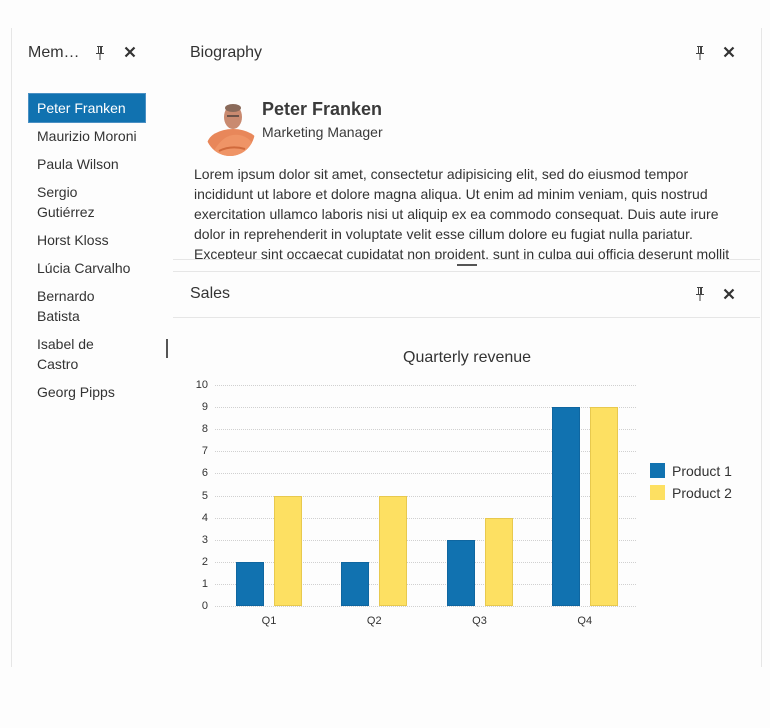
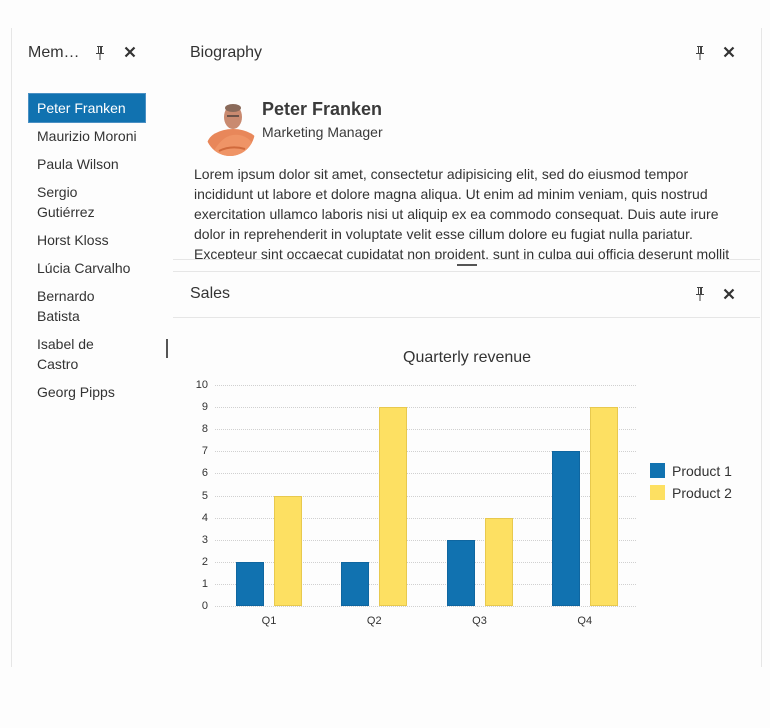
Product 2/Q2: 5 -> 9
Product 1/Q4: 9 -> 7
